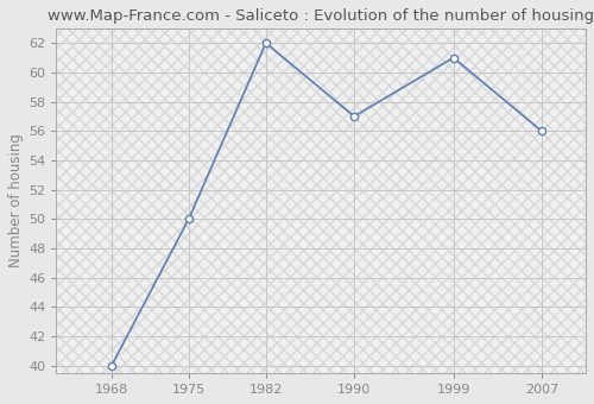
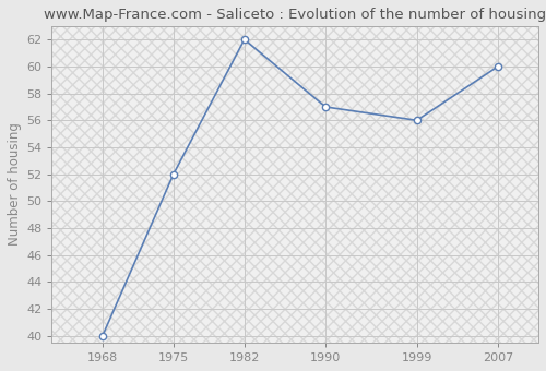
1975: 50 -> 52
1999: 61 -> 56
2007: 56 -> 60
